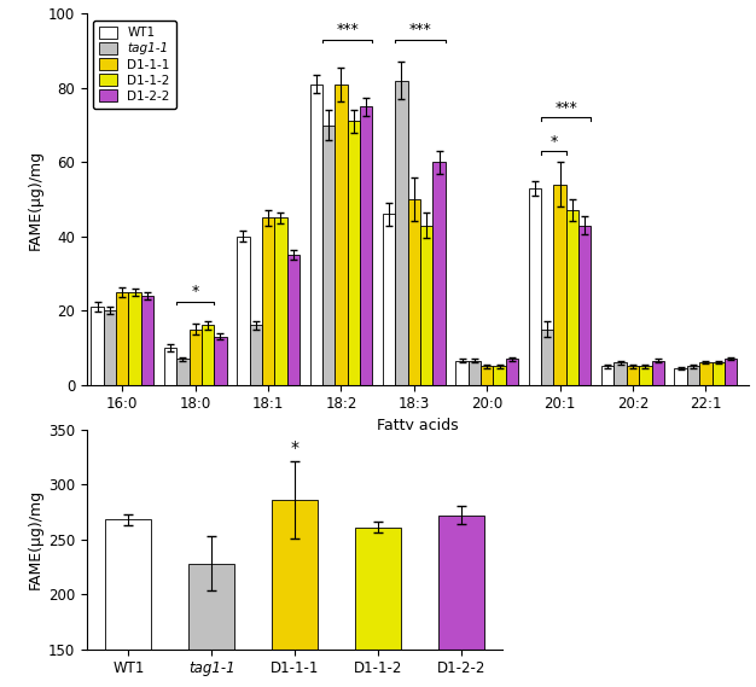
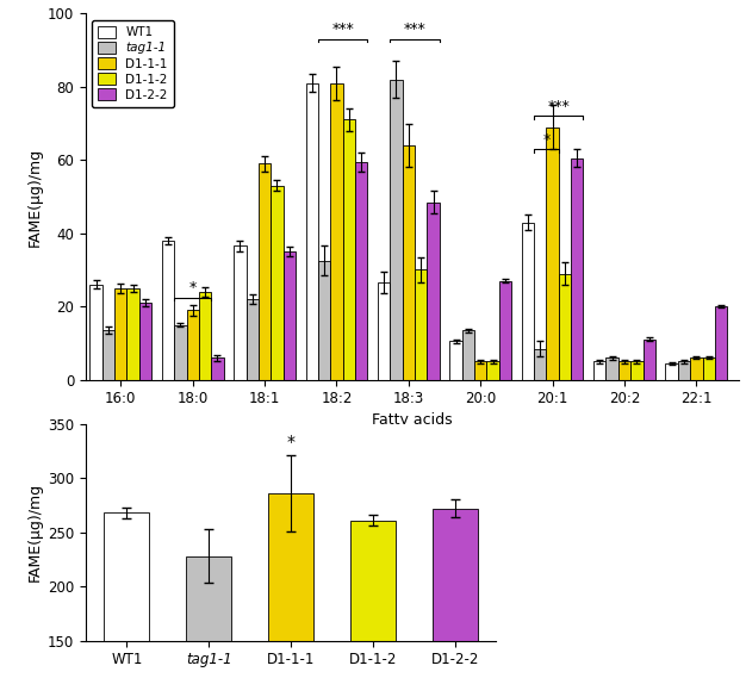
WT1/16:0: 21.0 -> 26.0
tag1-1/16:0: 20.0 -> 13.5
D1-2-2/16:0: 24.0 -> 21.0
WT1/18:0: 10.0 -> 38.0
tag1-1/18:0: 7.0 -> 15.0
D1-1-1/18:0: 15 -> 19
D1-1-2/18:0: 16 -> 24
D1-2-2/18:0: 13.0 -> 6.0
WT1/18:1: 40.0 -> 36.5
tag1-1/18:1: 16.0 -> 22.0
D1-1-1/18:1: 45 -> 59
D1-1-2/18:1: 45 -> 53
tag1-1/18:2: 70.0 -> 32.5
D1-2-2/18:2: 75.0 -> 59.5
WT1/18:3: 46.0 -> 26.5
D1-1-1/18:3: 50 -> 64
D1-1-2/18:3: 43 -> 30
D1-2-2/18:3: 60.0 -> 48.5
WT1/20:0: 6.5 -> 10.5
tag1-1/20:0: 6.5 -> 13.5
D1-2-2/20:0: 7.0 -> 27.0
WT1/20:1: 53.0 -> 43.0
tag1-1/20:1: 15.0 -> 8.5
D1-1-1/20:1: 54 -> 69
D1-1-2/20:1: 47 -> 29
D1-2-2/20:1: 43.0 -> 60.5
D1-2-2/20:2: 6.5 -> 11.0
D1-2-2/22:1: 7.0 -> 20.0
